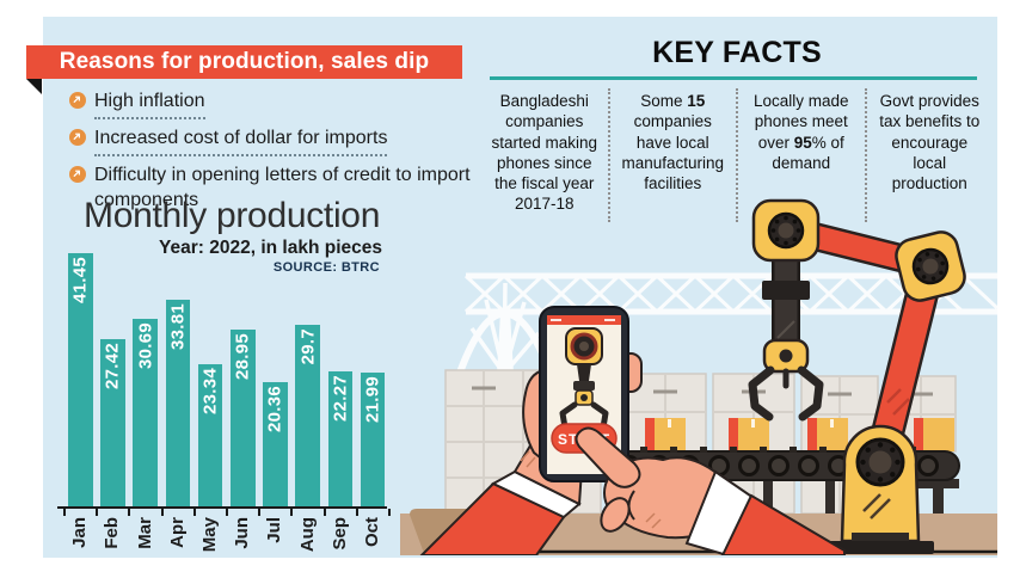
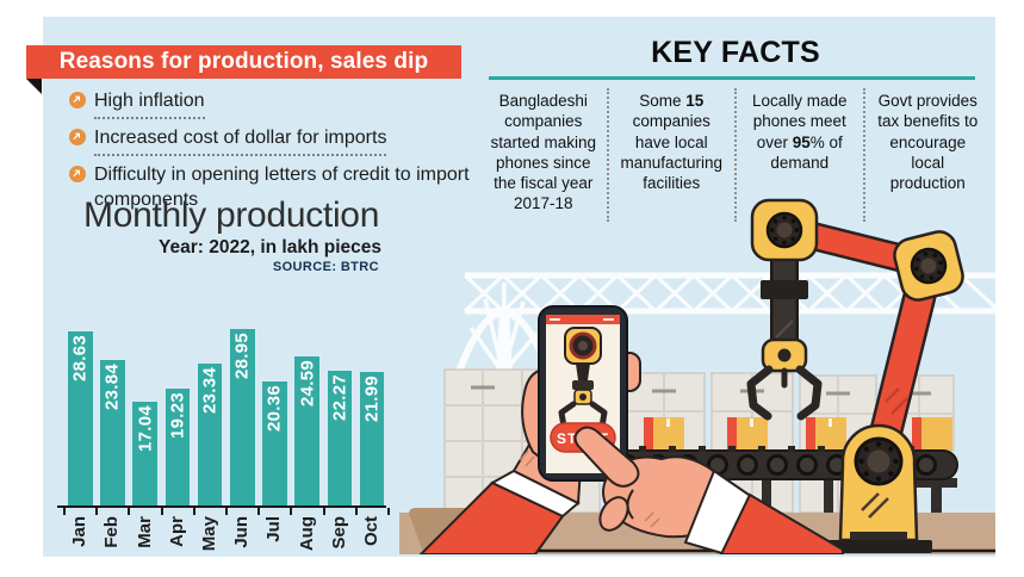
Jan: 41.45 -> 28.63
Feb: 27.42 -> 23.84
Mar: 30.69 -> 17.04
Apr: 33.81 -> 19.23
Aug: 29.7 -> 24.59
